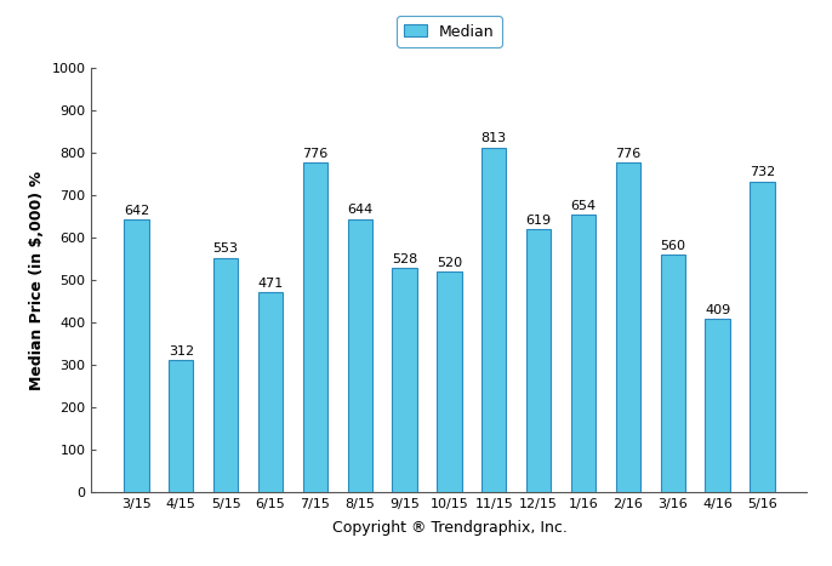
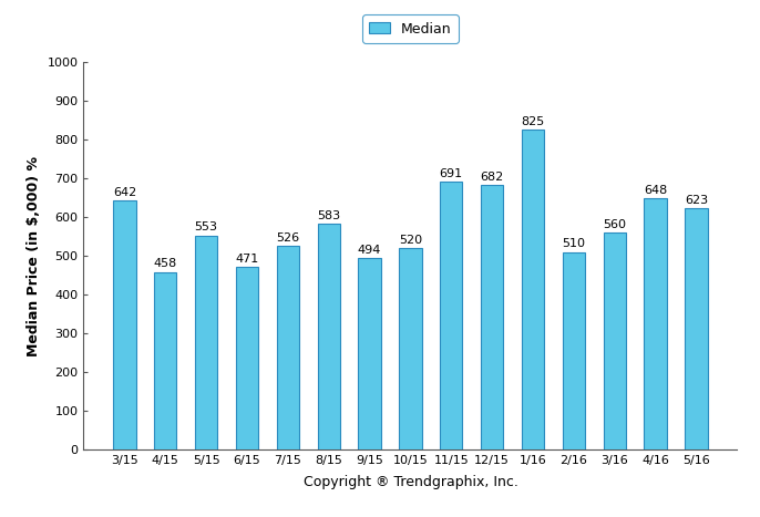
4/15: 312 -> 458
7/15: 776 -> 526
8/15: 644 -> 583
9/15: 528 -> 494
11/15: 813 -> 691
12/15: 619 -> 682
1/16: 654 -> 825
2/16: 776 -> 510
4/16: 409 -> 648
5/16: 732 -> 623
